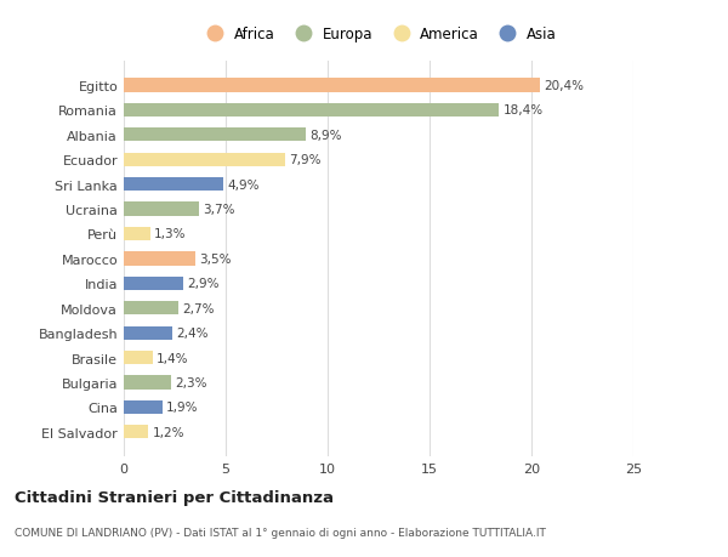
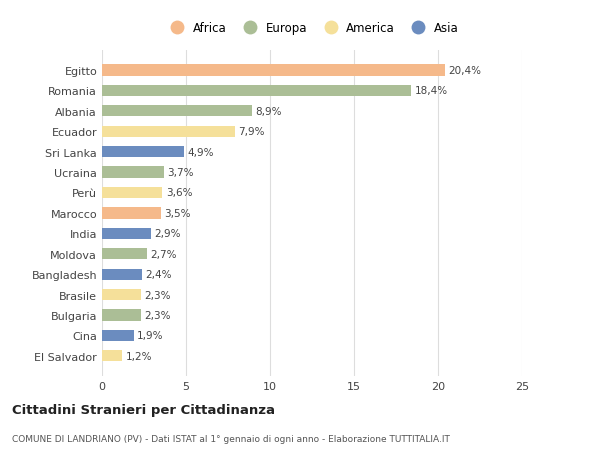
Perù: 1,3% -> 3,6%
Brasile: 1,4% -> 2,3%
